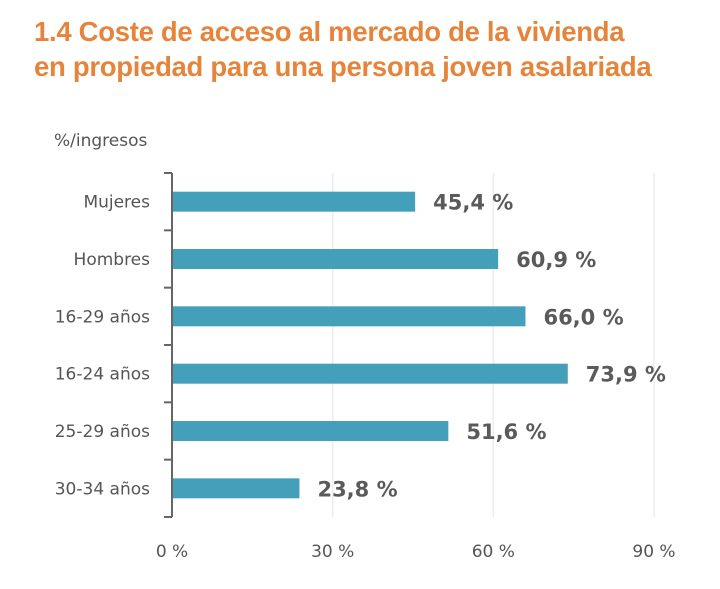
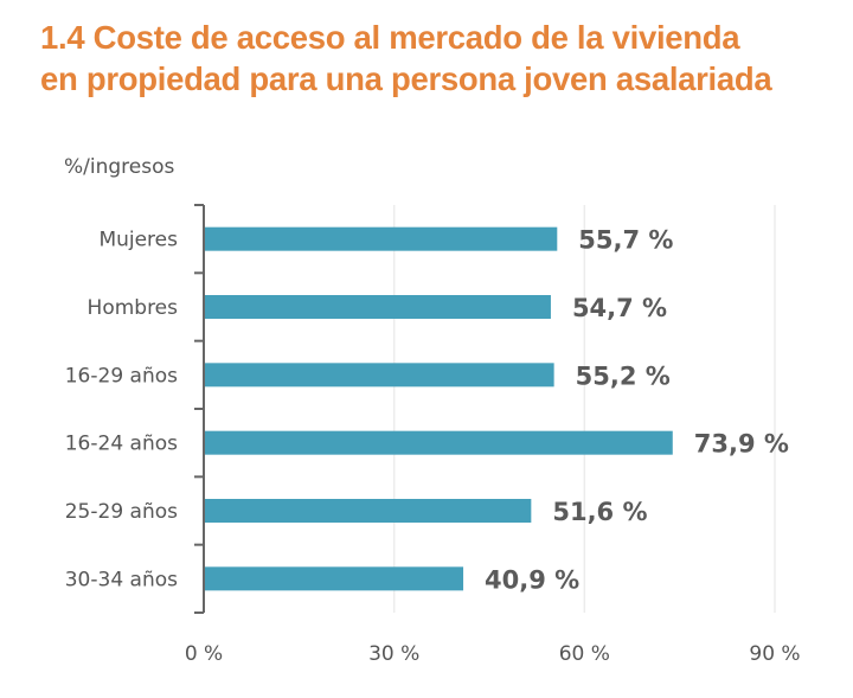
Mujeres: 45,4 -> 55,7
Hombres: 60,9 -> 54,7
16-29 años: 66,0 -> 55,2
30-34 años: 23,8 -> 40,9
